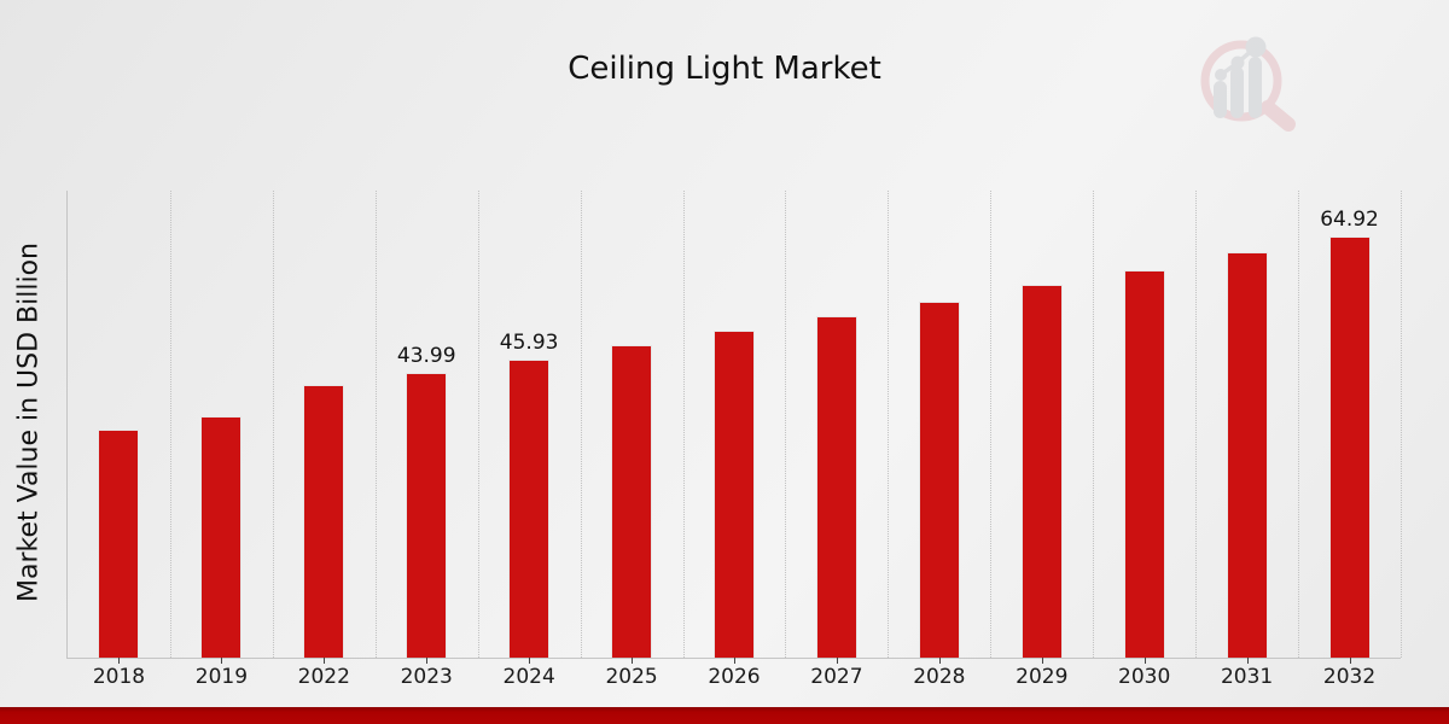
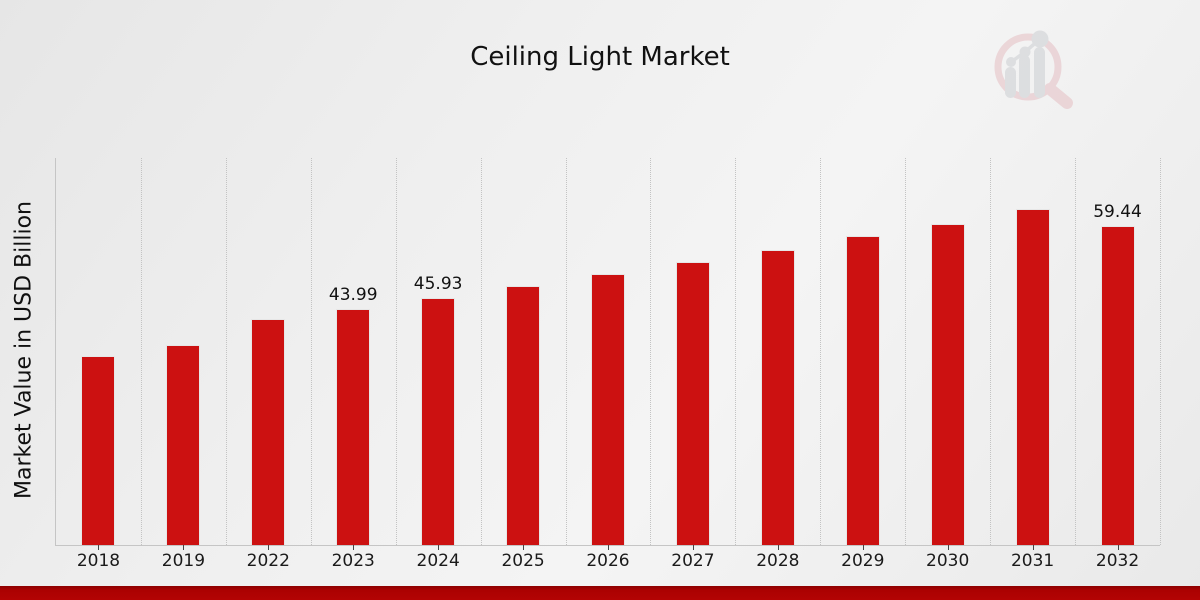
2032: 64.92 -> 59.44
